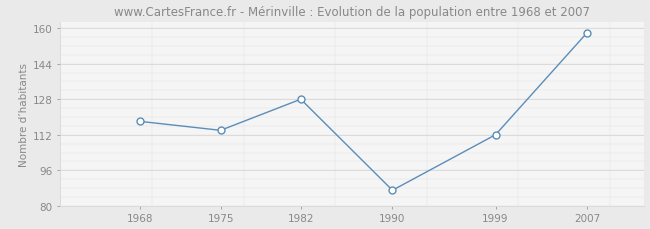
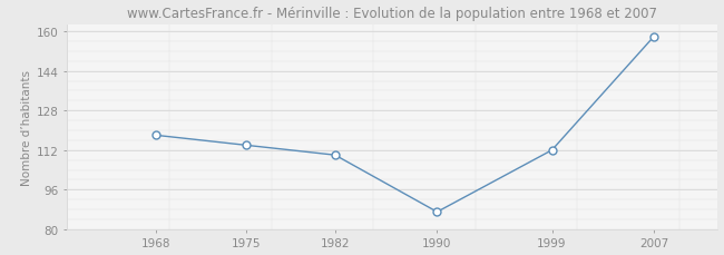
1982: 128 -> 110
